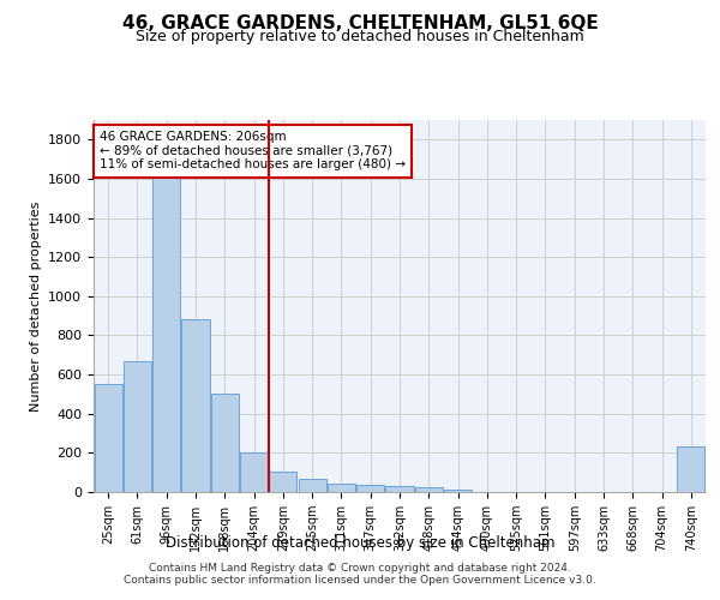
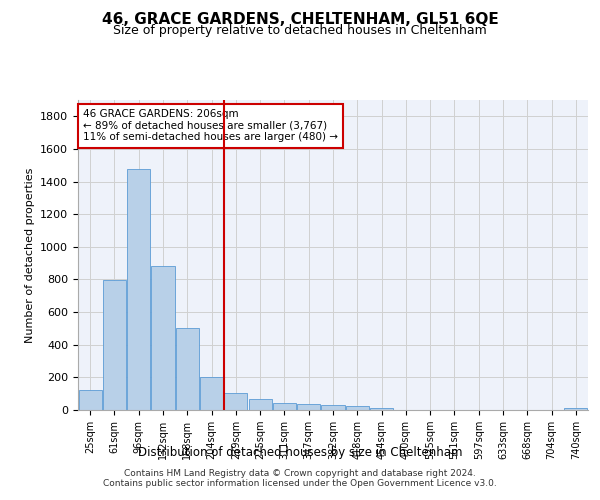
25sqm: 550 -> 120
61sqm: 670 -> 800
96sqm: 1610 -> 1480
740sqm: 230 -> 20
